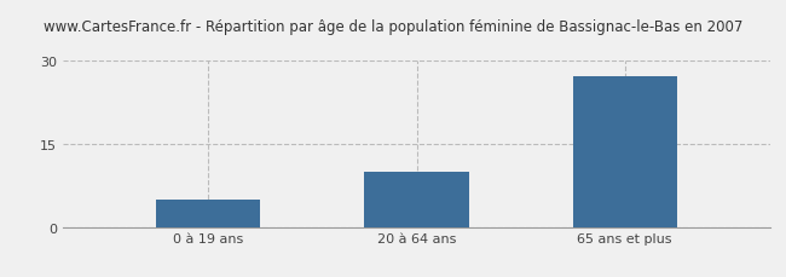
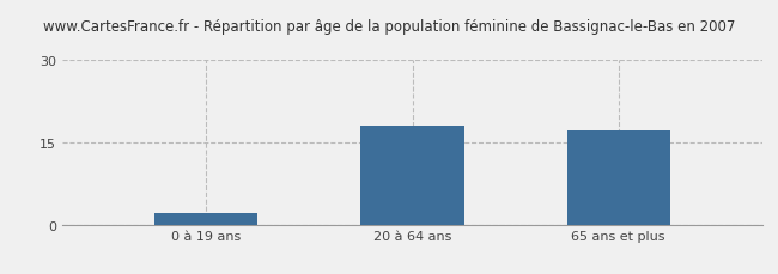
0 à 19 ans: 5 -> 2
20 à 64 ans: 10 -> 18
65 ans et plus: 27 -> 17
